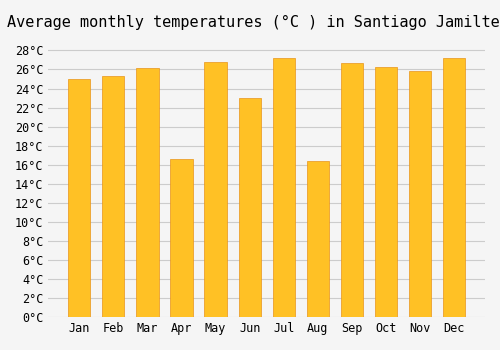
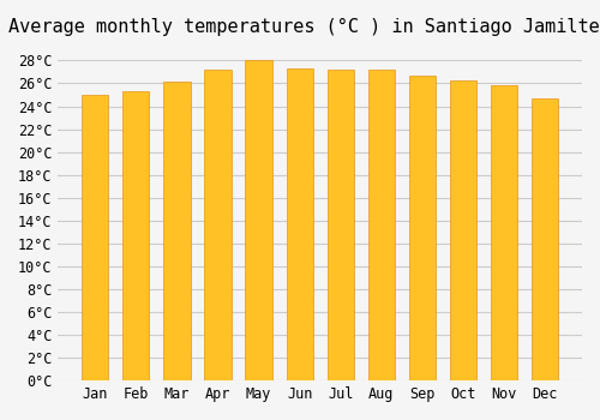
Apr: 16.6°C -> 27.2°C
May: 26.8°C -> 28.0°C
Jun: 23.0°C -> 27.3°C
Aug: 16.4°C -> 27.2°C
Dec: 27.2°C -> 24.7°C
